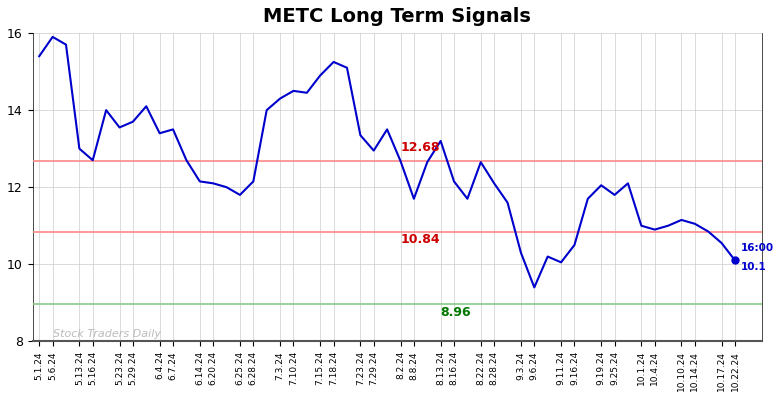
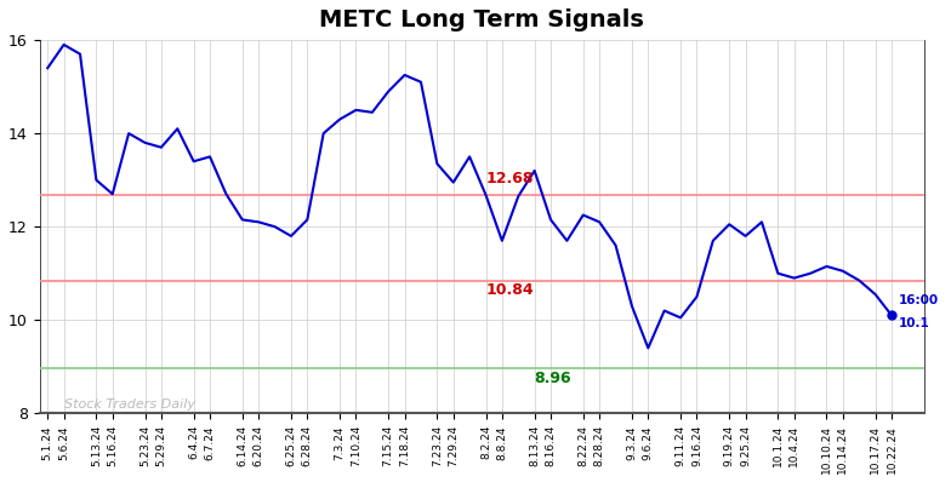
5.23.24: 13.55 -> 13.80
8.22.24: 12.65 -> 12.25
